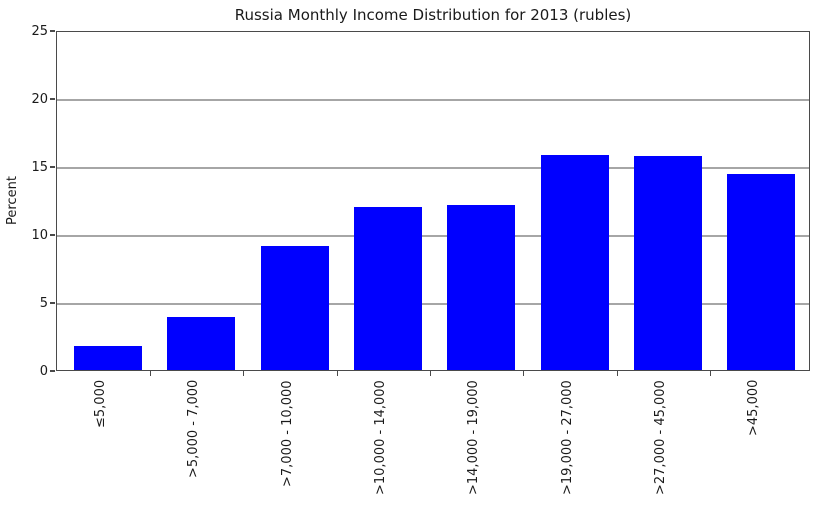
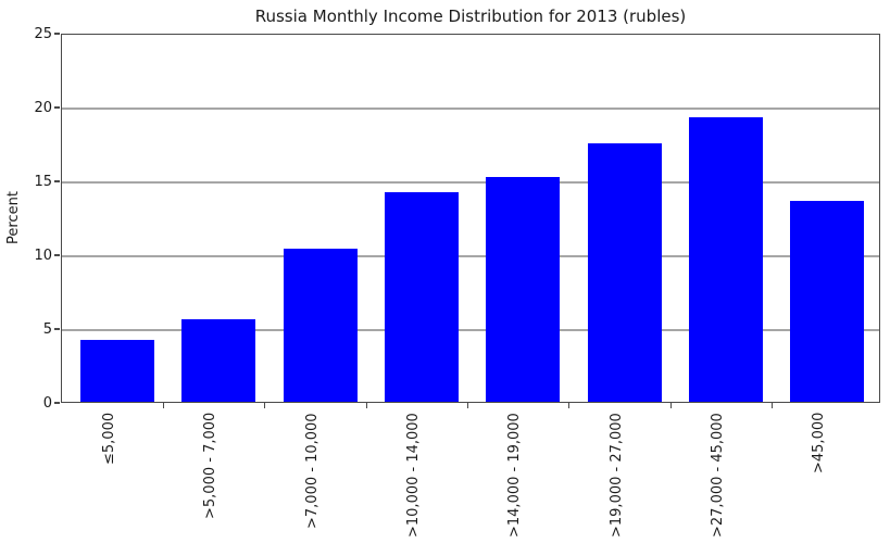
≤5,000: 1.8 -> 4.2
>5,000 - 7,000: 3.9 -> 5.6
>7,000 - 10,000: 9.1 -> 10.4
>10,000 - 14,000: 12.0 -> 14.2
>14,000 - 19,000: 12.1 -> 15.2
>19,000 - 27,000: 15.8 -> 17.5
>27,000 - 45,000: 15.7 -> 19.3
>45,000: 14.4 -> 13.6
